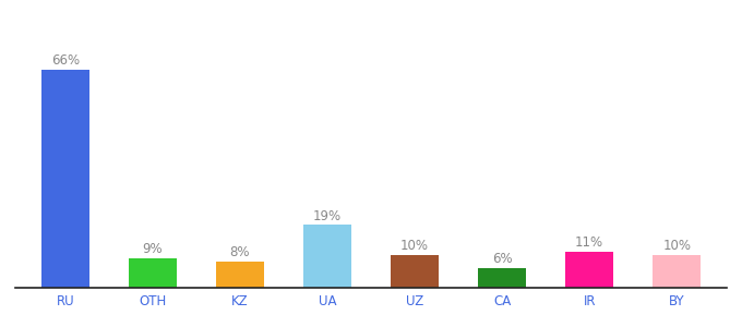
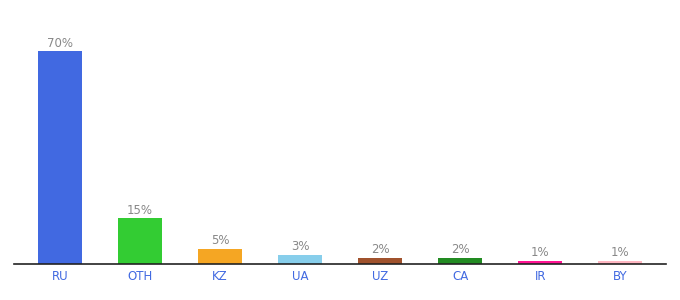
RU: 66% -> 70%
OTH: 9% -> 15%
KZ: 8% -> 5%
UA: 19% -> 3%
UZ: 10% -> 2%
CA: 6% -> 2%
IR: 11% -> 1%
BY: 10% -> 1%
